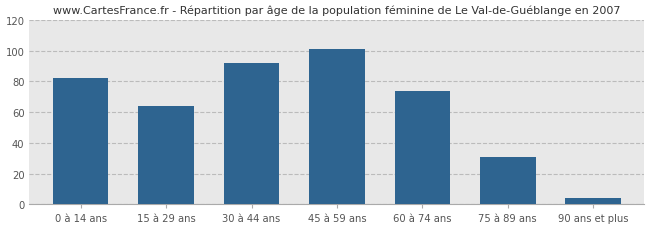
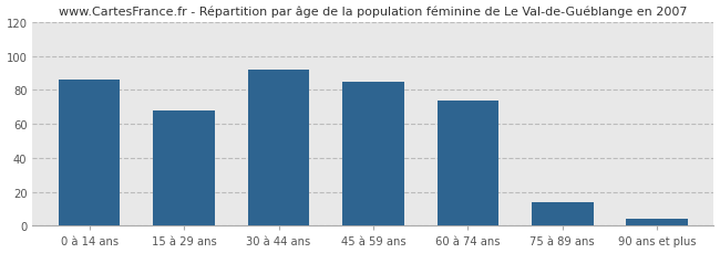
0 à 14 ans: 82 -> 86
15 à 29 ans: 64 -> 68
45 à 59 ans: 101 -> 85
75 à 89 ans: 31 -> 14
